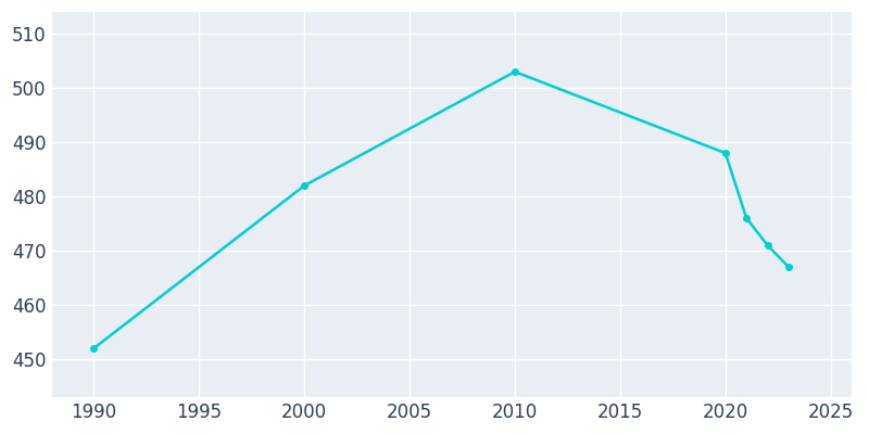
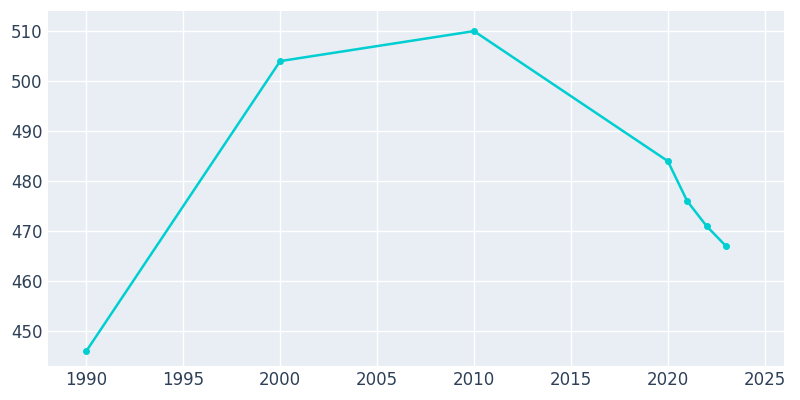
1990: 452 -> 446
2000: 482 -> 504
2010: 503 -> 510
2020: 488 -> 484
